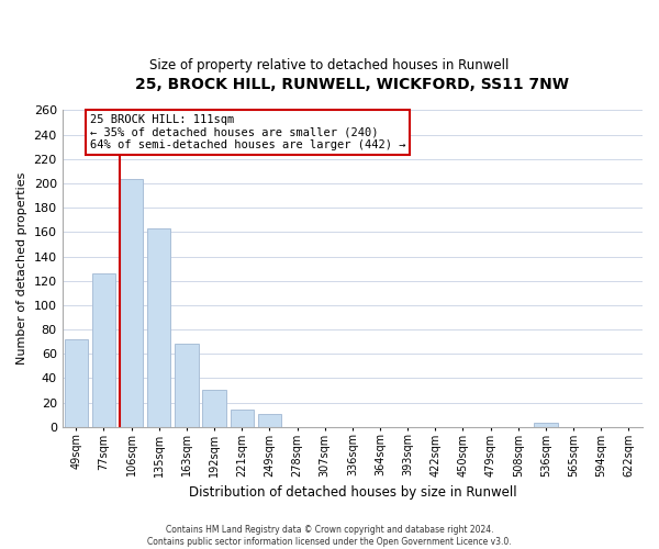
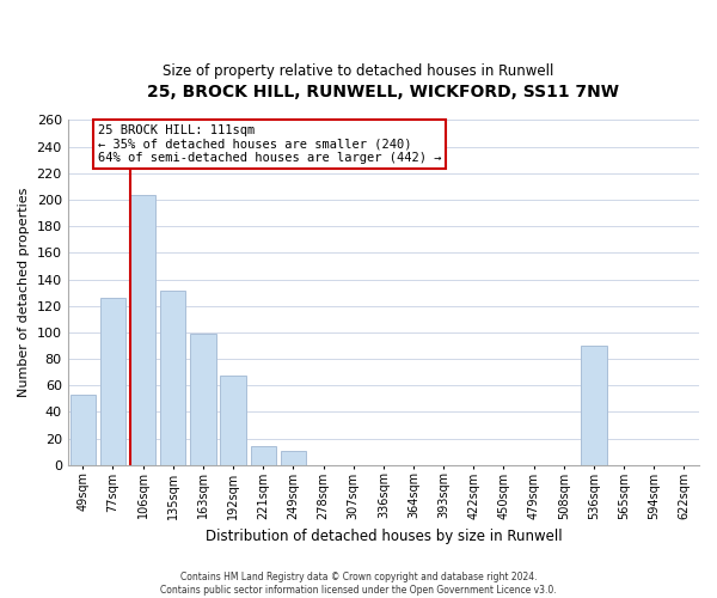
49sqm: 72 -> 53
135sqm: 163 -> 131
163sqm: 68 -> 99
192sqm: 30 -> 67
536sqm: 3 -> 90
